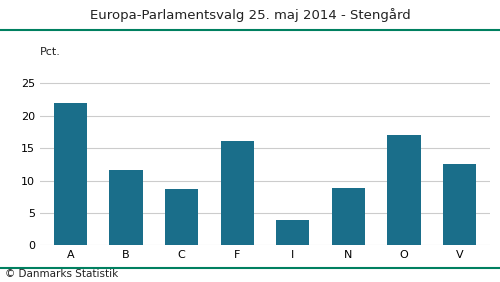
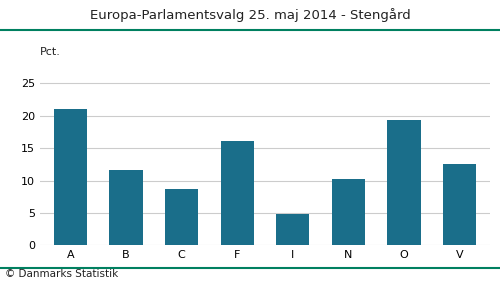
A: 22.0 -> 21.0
I: 3.9 -> 4.8
N: 8.8 -> 10.2
O: 17.0 -> 19.4
